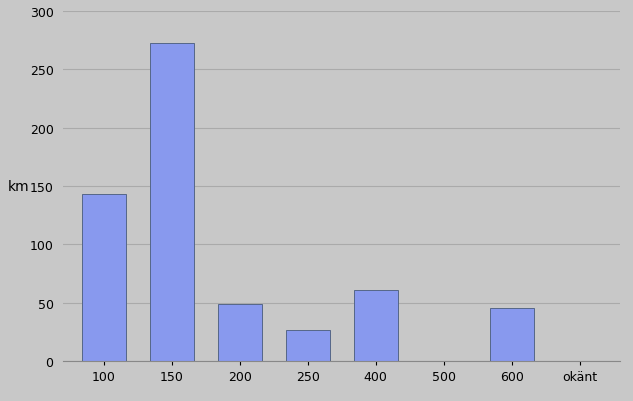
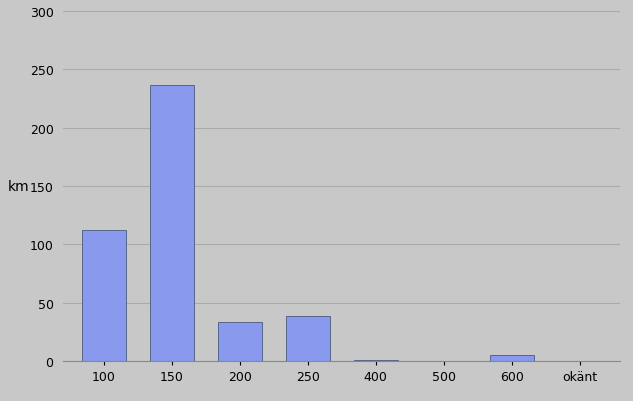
100: 143 -> 112
150: 273 -> 237
200: 49 -> 33
250: 26 -> 38
400: 61 -> 1
600: 45 -> 5
